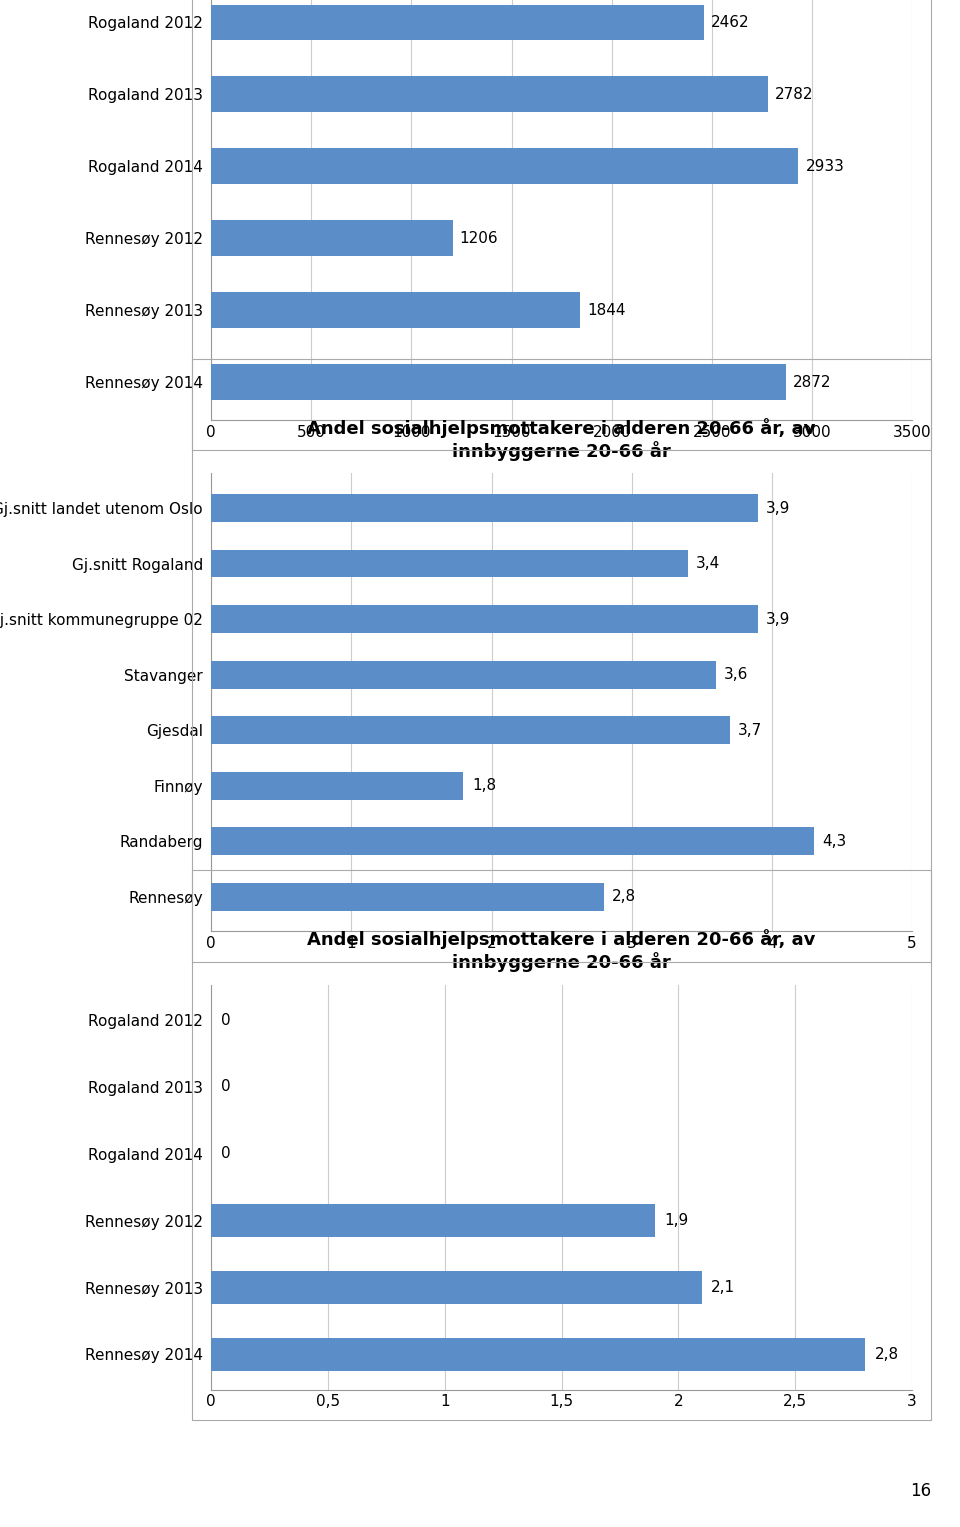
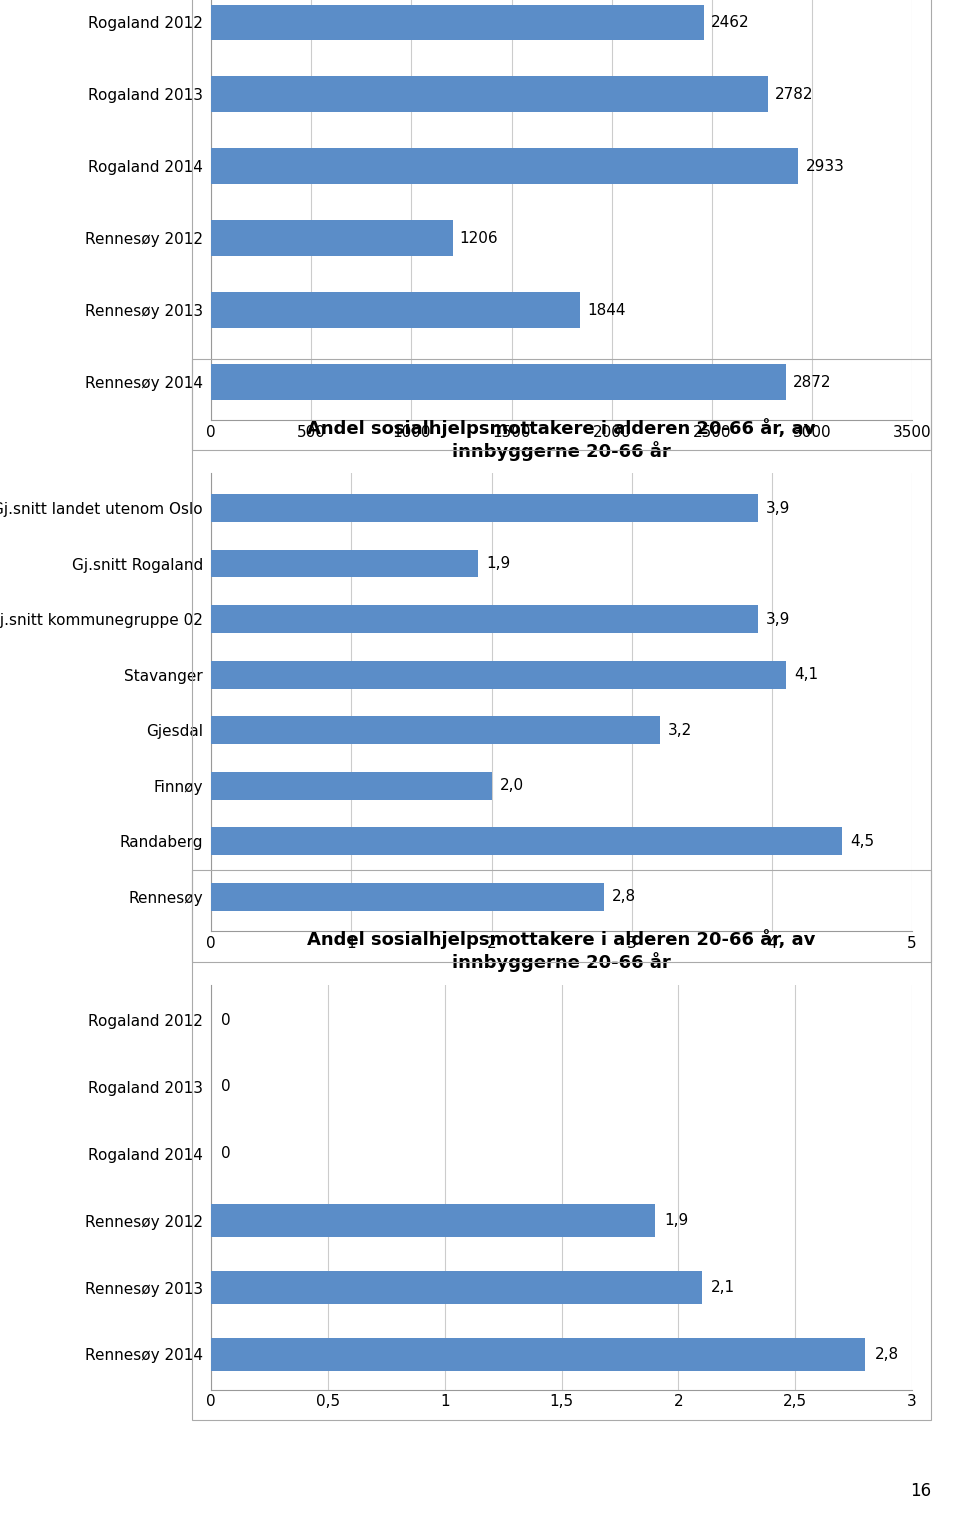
Gj.snitt Rogaland: 3,4 -> 1,9
Stavanger: 3,6 -> 4,1
Gjesdal: 3,7 -> 3,2
Finnøy: 1,8 -> 2,0
Randaberg: 4,3 -> 4,5
